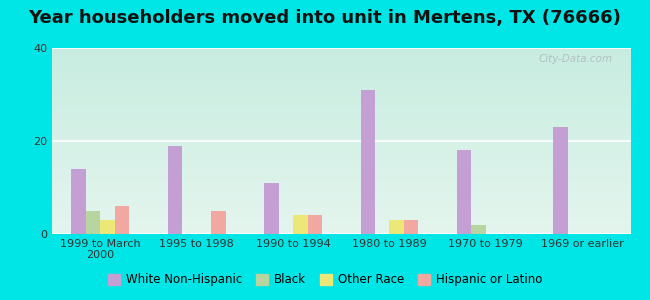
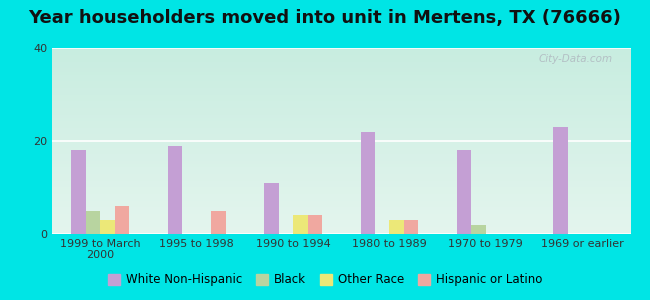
White Non-Hispanic/1999 to March 2000: 14 -> 18
White Non-Hispanic/1980 to 1989: 31 -> 22
